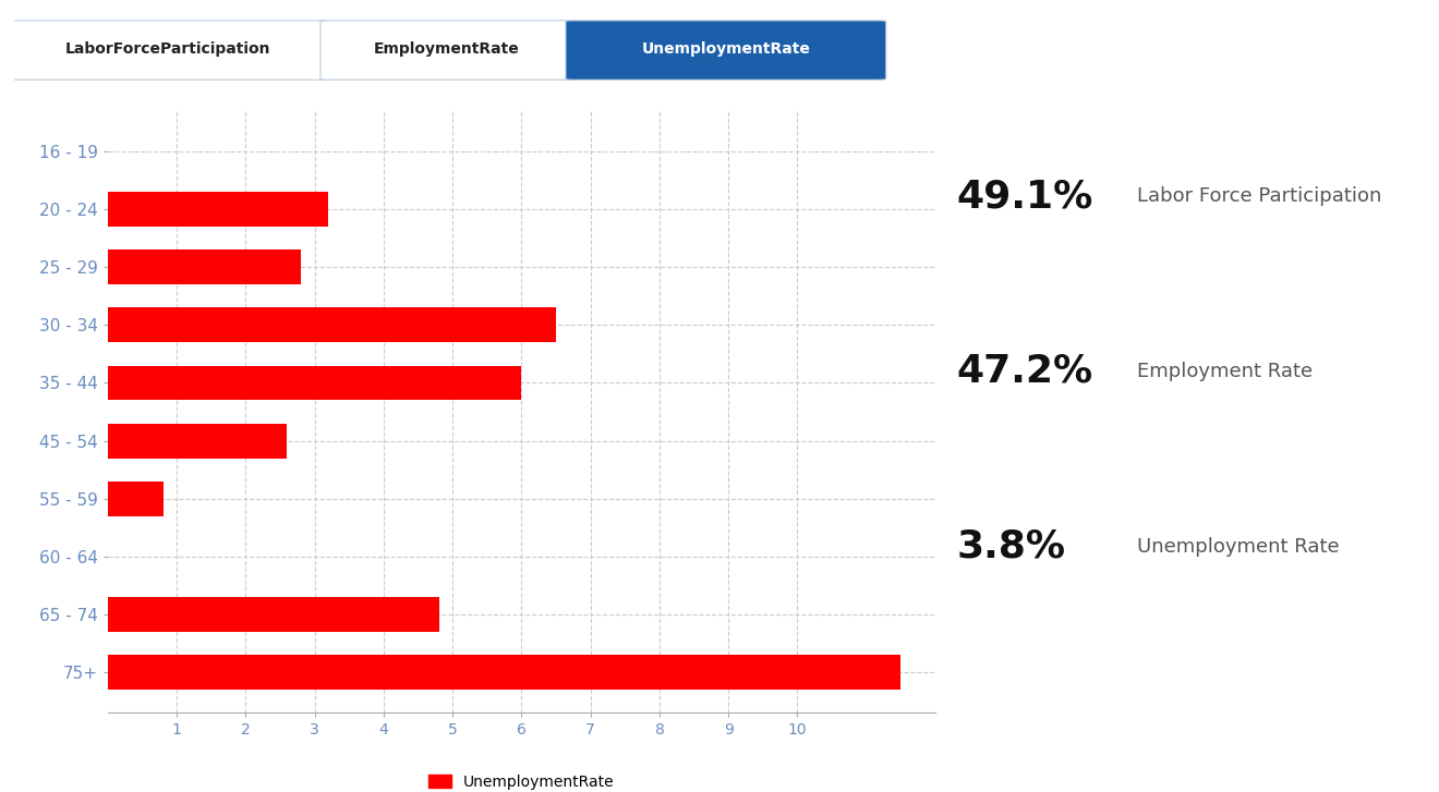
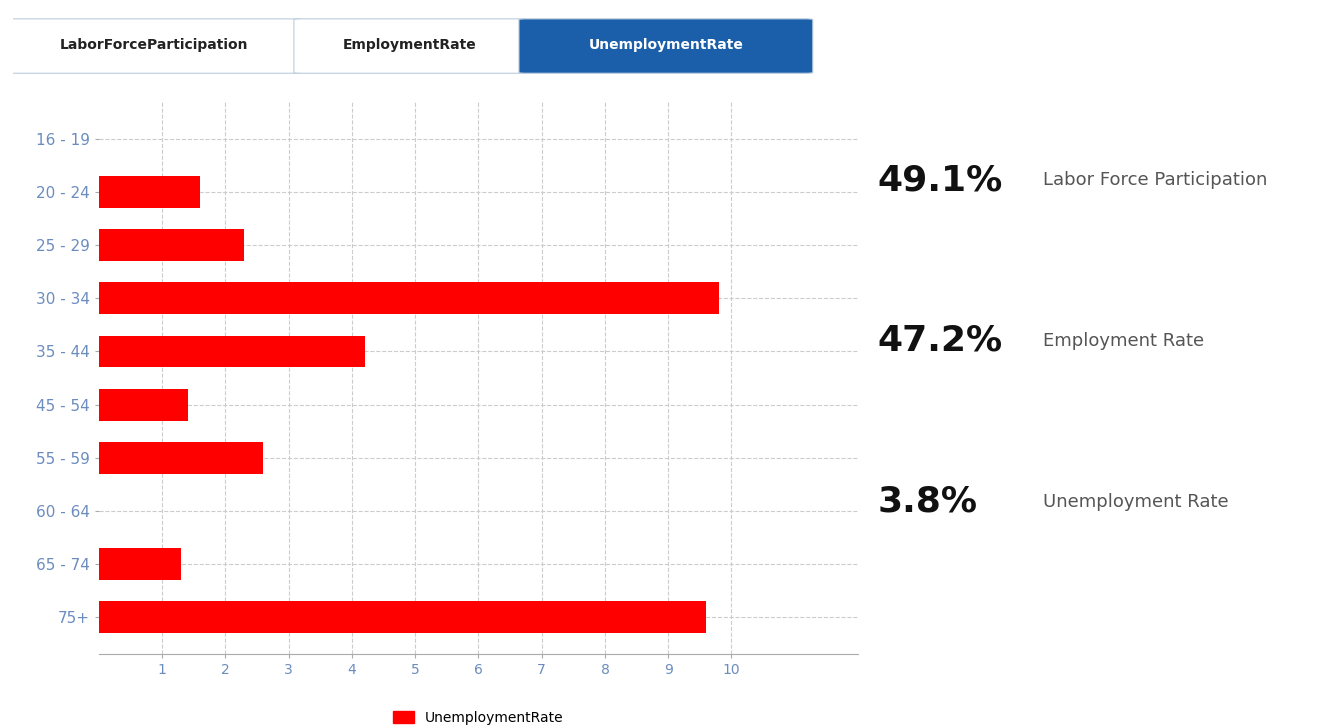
20 - 24: 3.2 -> 1.6
25 - 29: 2.8 -> 2.3
30 - 34: 6.5 -> 9.8
35 - 44: 6.0 -> 4.2
45 - 54: 2.6 -> 1.4
55 - 59: 0.8 -> 2.6
65 - 74: 4.8 -> 1.3
75+: 11.5 -> 9.6
